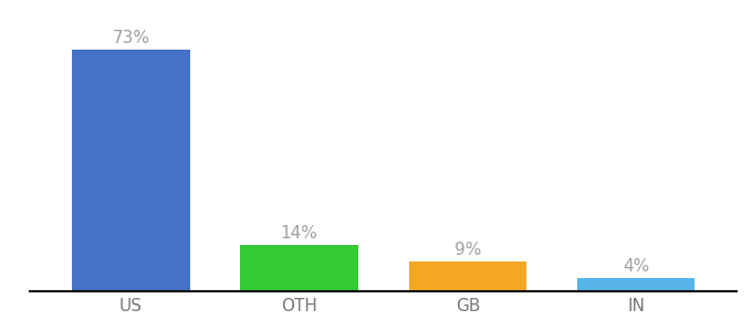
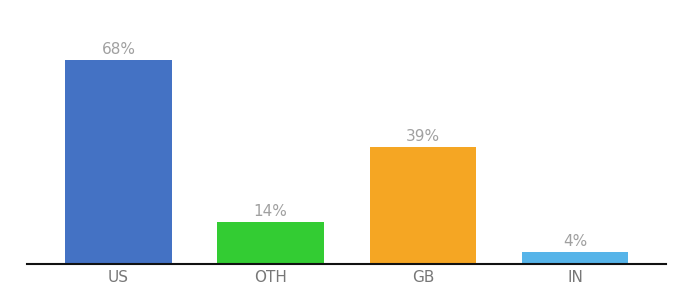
US: 73% -> 68%
GB: 9% -> 39%
